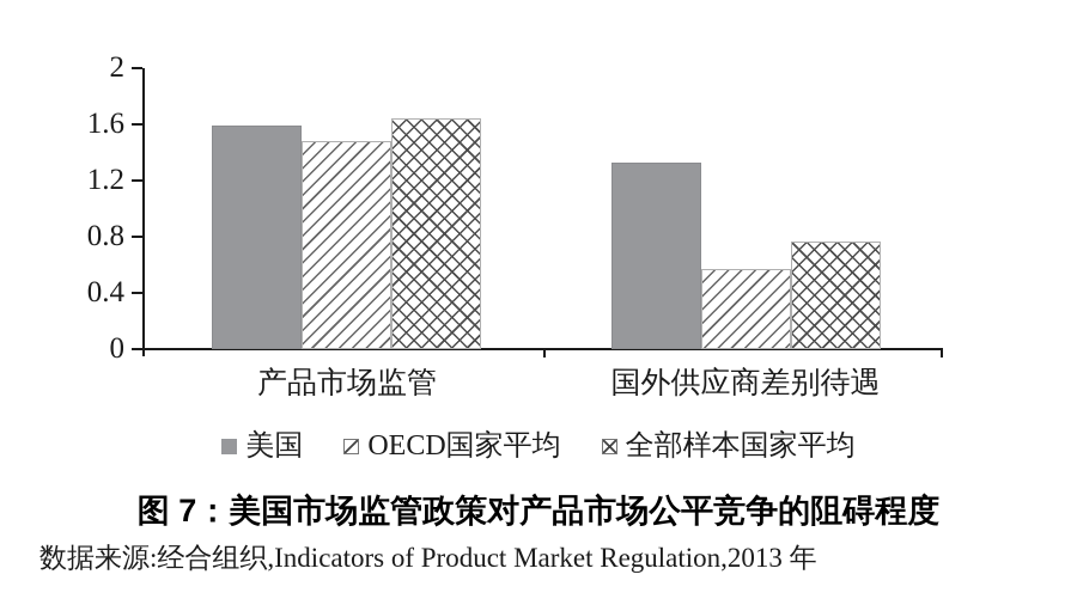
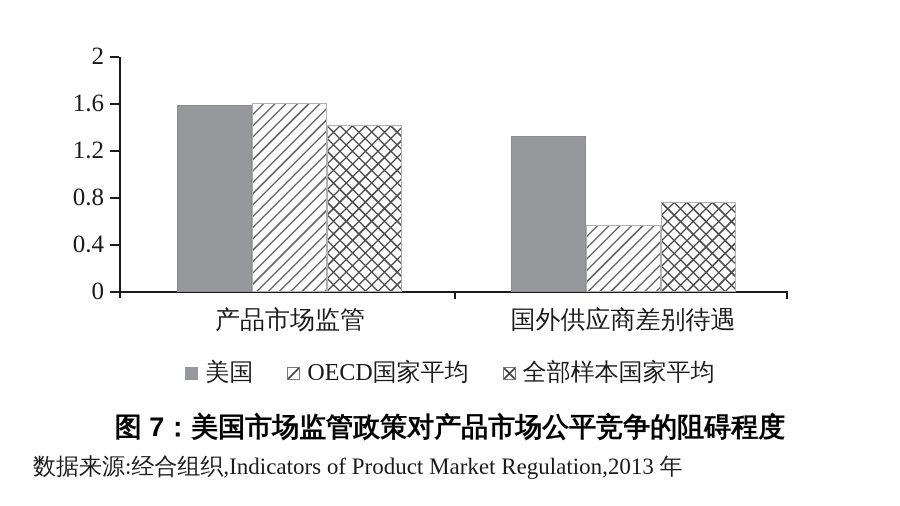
OECD国家平均/产品市场监管: 1.48 -> 1.61
全部样本国家平均/产品市场监管: 1.64 -> 1.42
